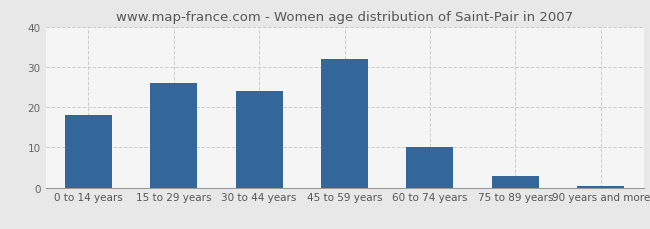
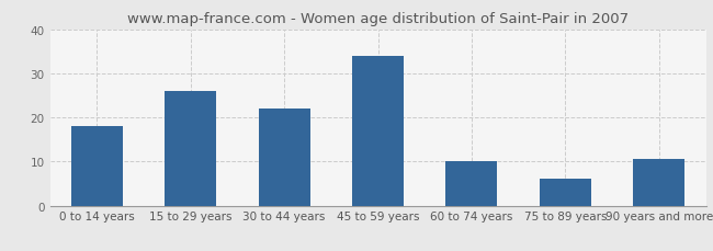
30 to 44 years: 24.0 -> 22.0
45 to 59 years: 32.0 -> 34.0
75 to 89 years: 3.0 -> 6.0
90 years and more: 0.5 -> 10.5
